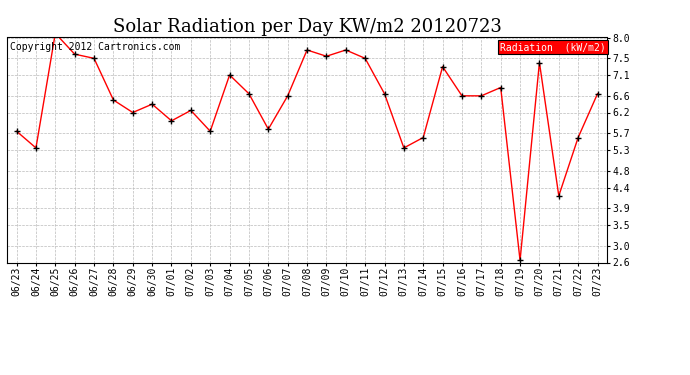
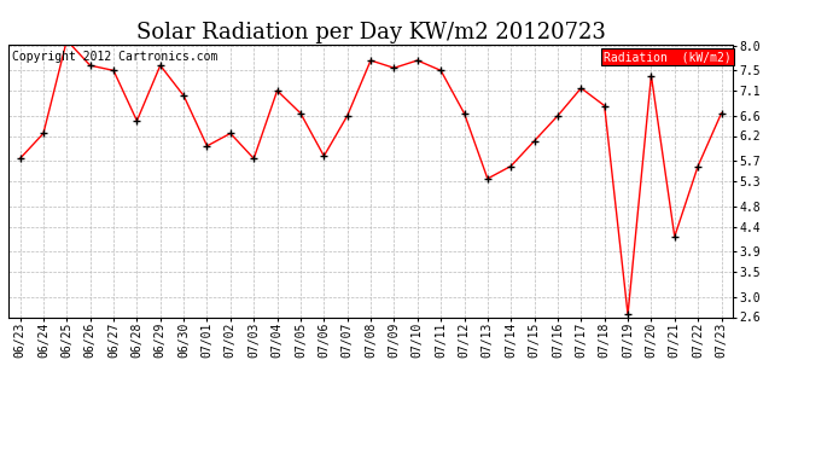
06/24: 5.35 -> 6.25
06/29: 6.20 -> 7.60
06/30: 6.40 -> 7.00
07/15: 7.30 -> 6.10
07/17: 6.60 -> 7.15
